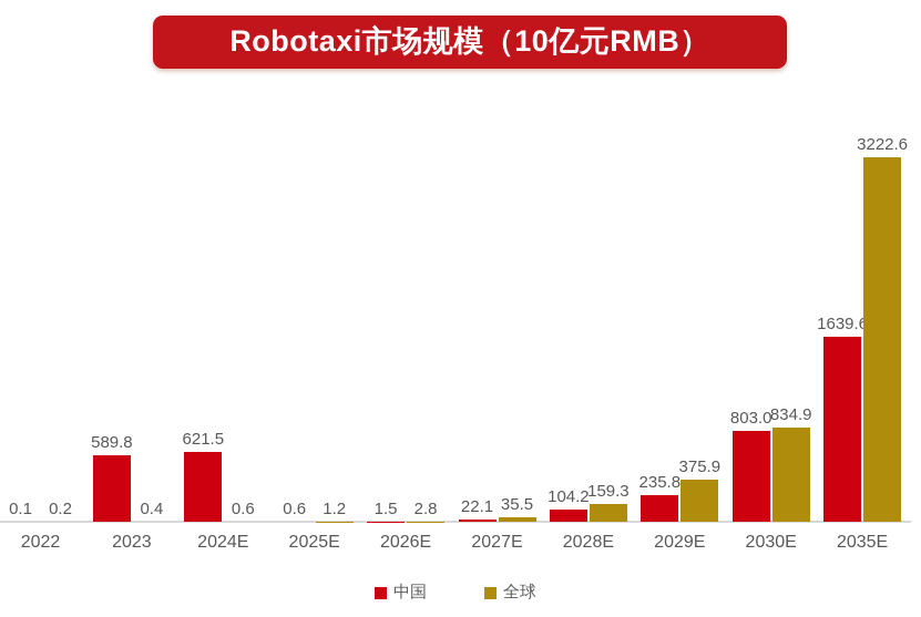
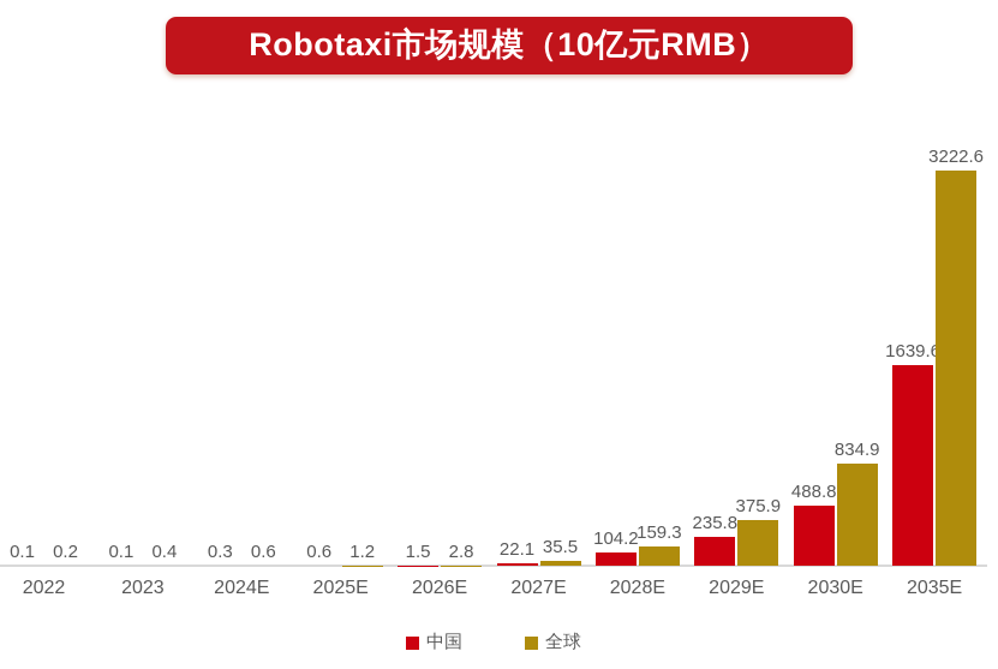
中国/2023: 589.8 -> 0.1
中国/2024E: 621.5 -> 0.3
中国/2030E: 803.0 -> 488.8
